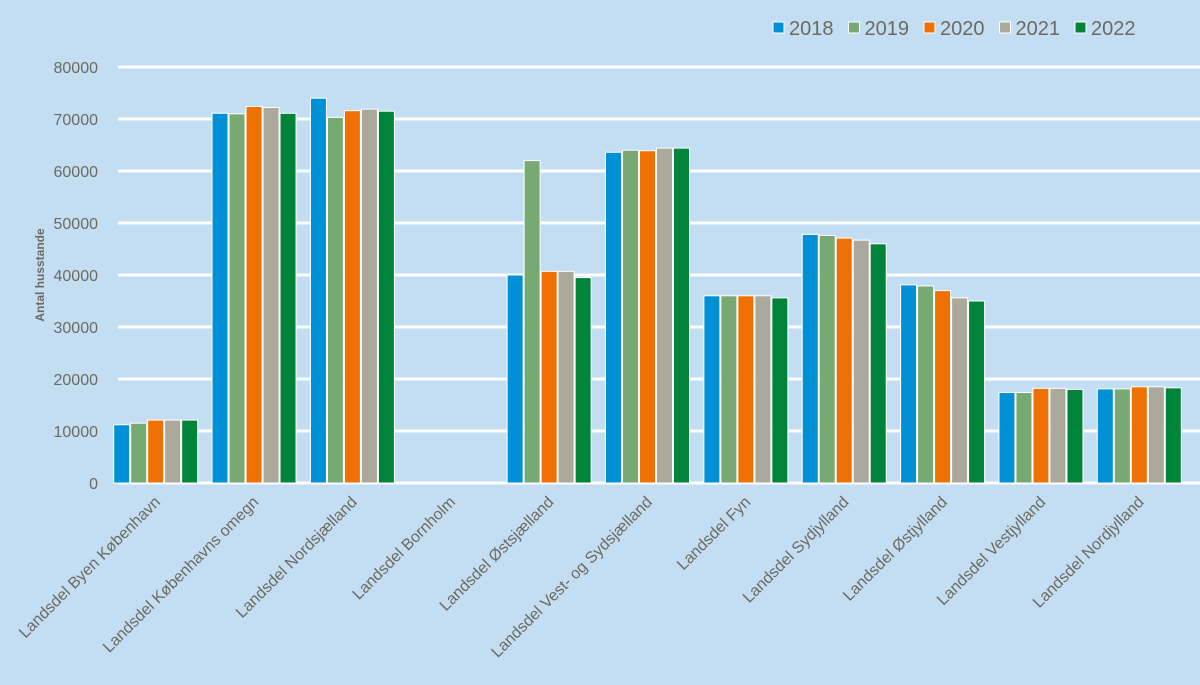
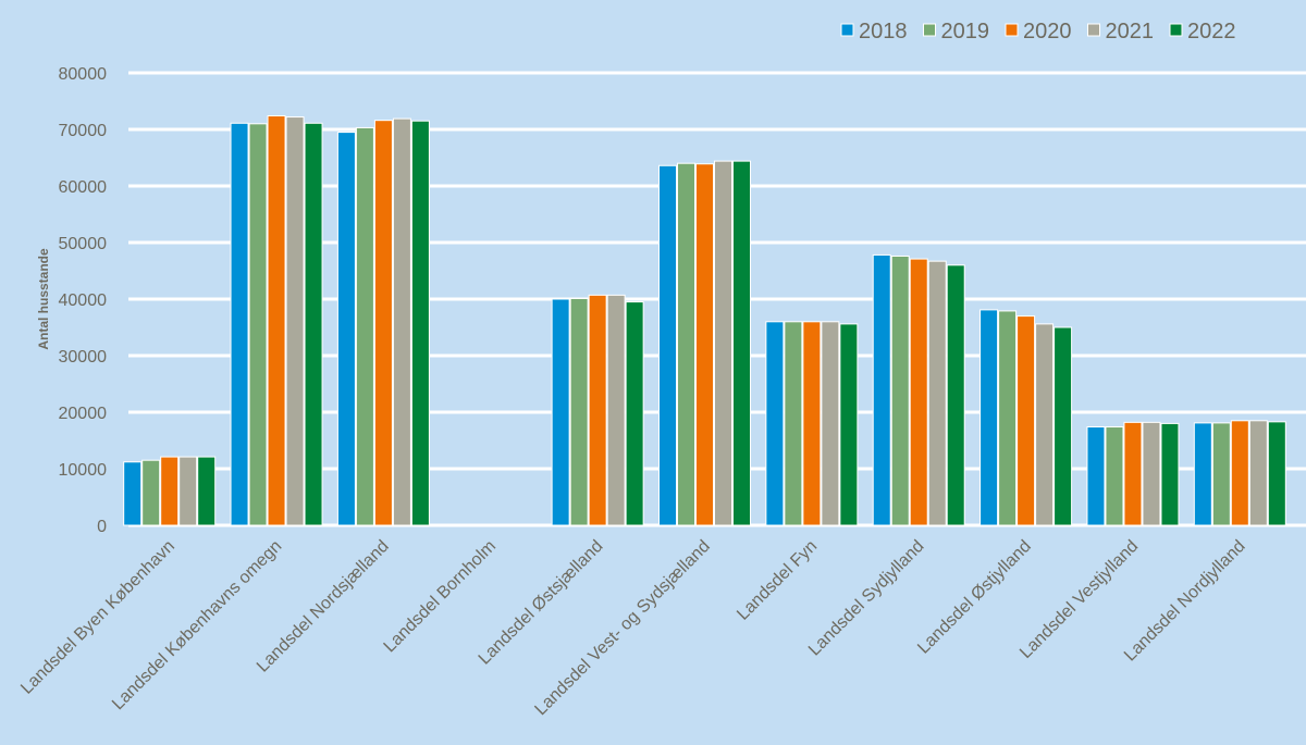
2018/Landsdel Nordsjælland: 74000 -> 70000
2019/Landsdel Østsjælland: 62000 -> 40000
